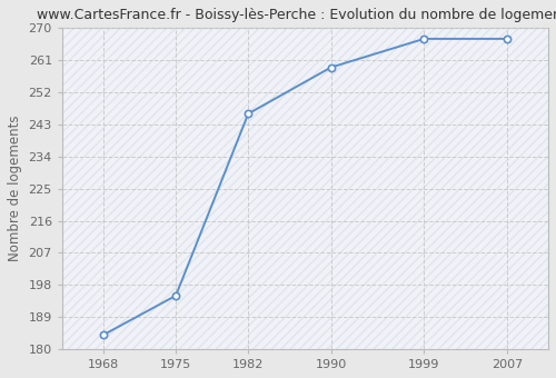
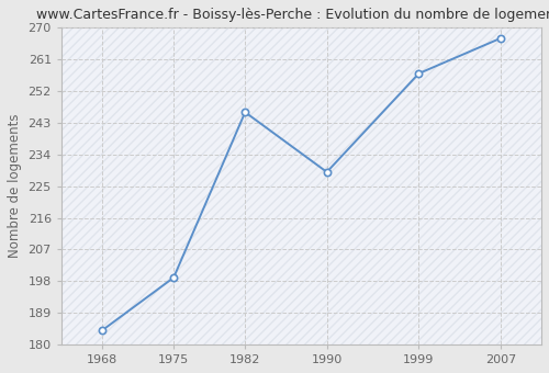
1975: 195 -> 199
1990: 259 -> 229
1999: 267 -> 257
